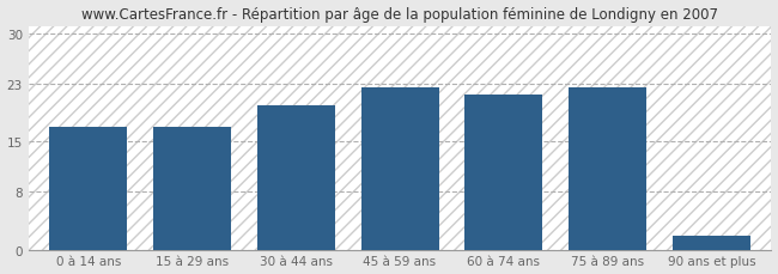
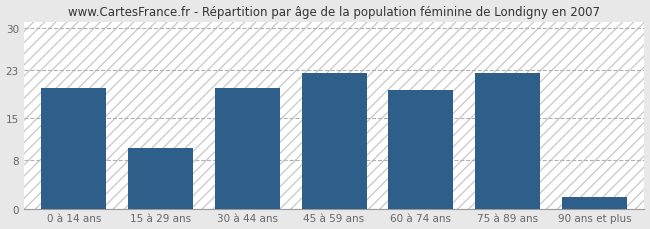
0 à 14 ans: 17.0 -> 20.0
15 à 29 ans: 17.0 -> 10.0
60 à 74 ans: 21.5 -> 19.6
